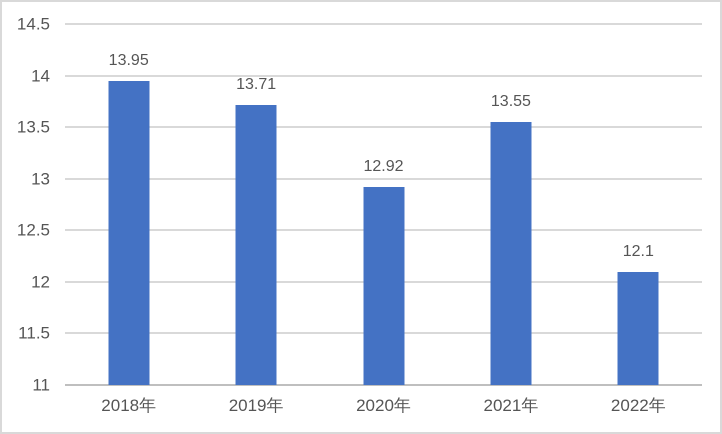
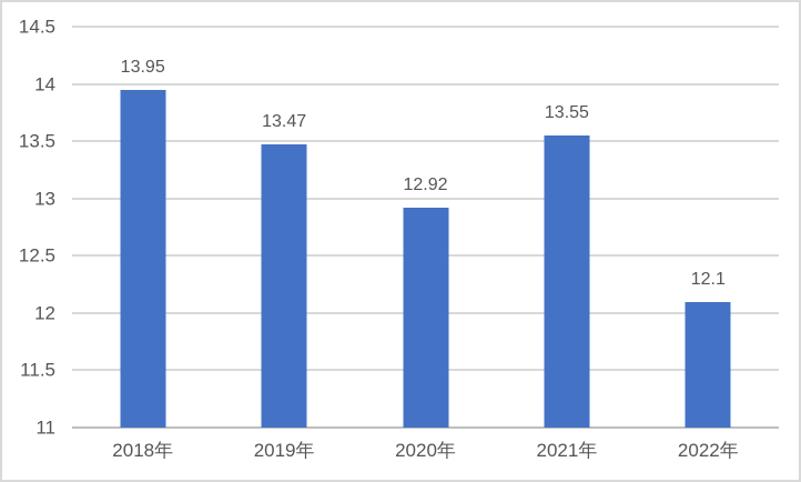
2019年: 13.71 -> 13.47
